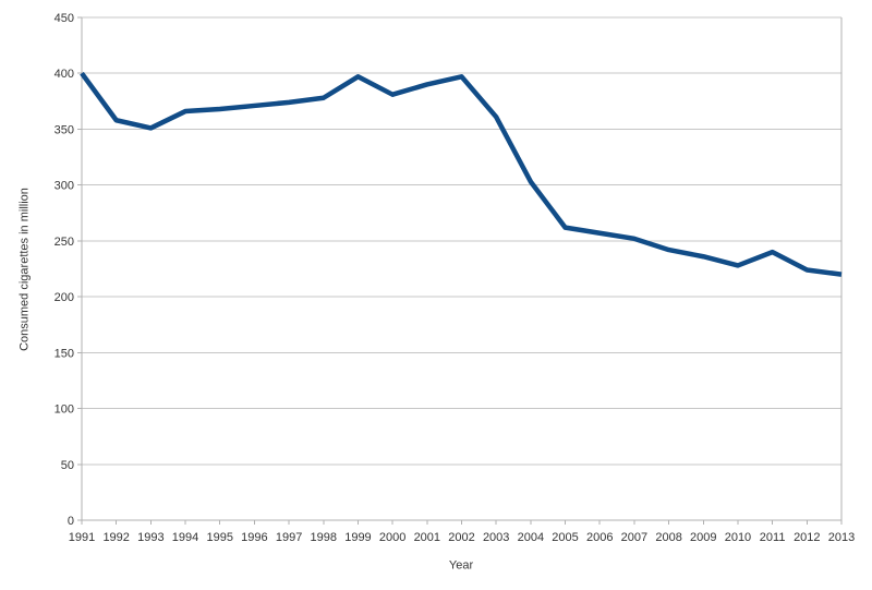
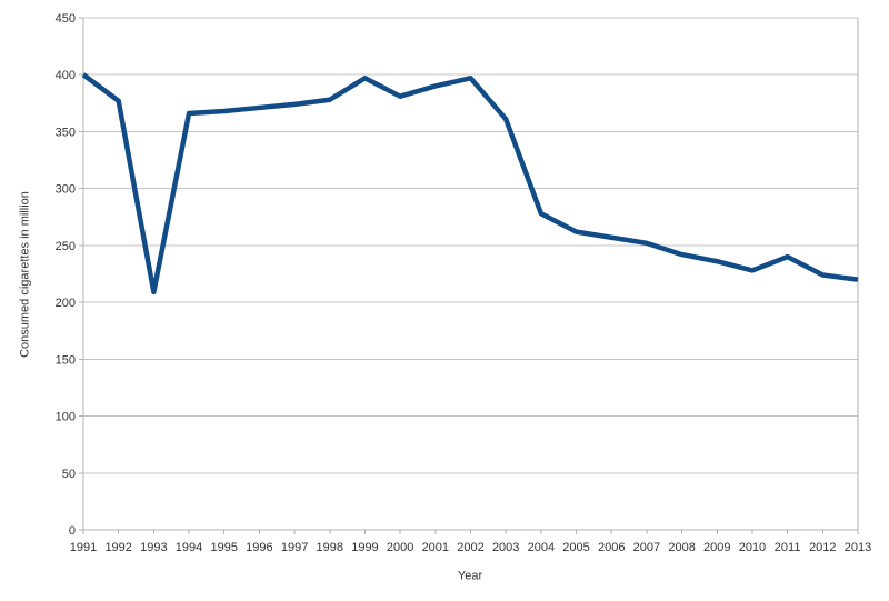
1992: 358 -> 377
1993: 351 -> 209
2004: 303 -> 278
